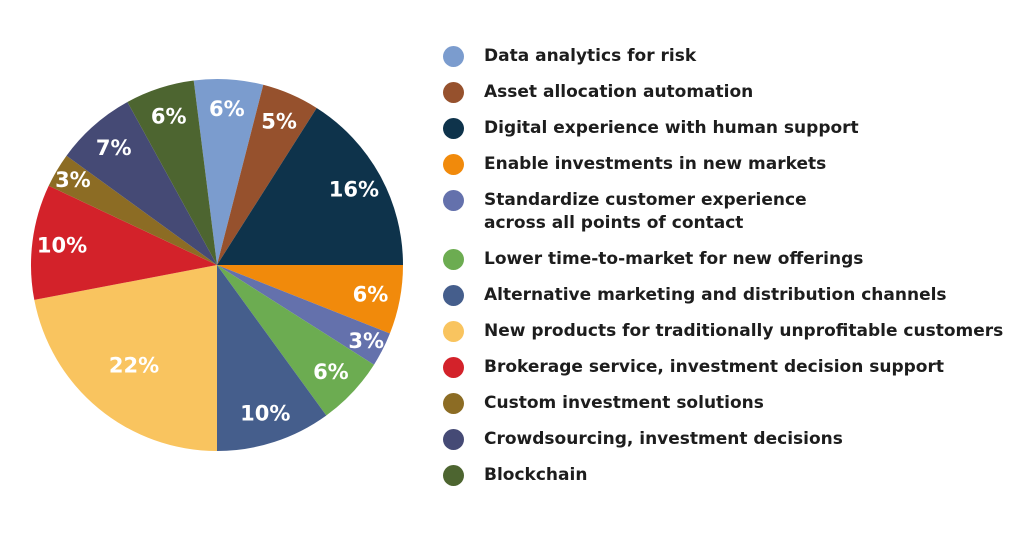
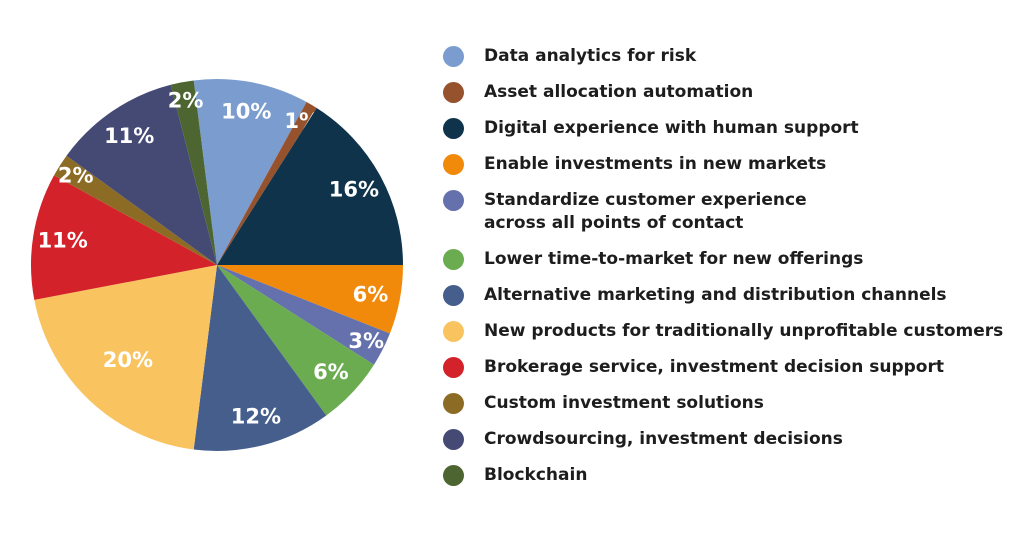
Data analytics for risk: 6% -> 10%
Asset allocation automation: 5% -> 1%
Alternative marketing and distribution channels: 10% -> 12%
New products for traditionally unprofitable customers: 22% -> 20%
Brokerage service, investment decision support: 10% -> 11%
Custom investment solutions: 3% -> 2%
Crowdsourcing, investment decisions: 7% -> 11%
Blockchain: 6% -> 2%
